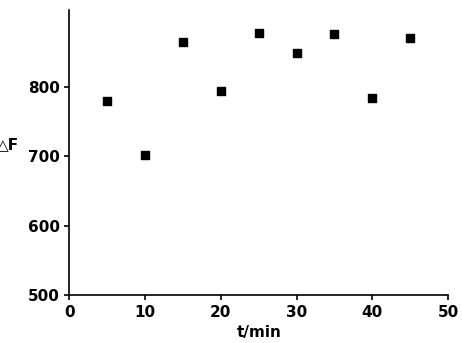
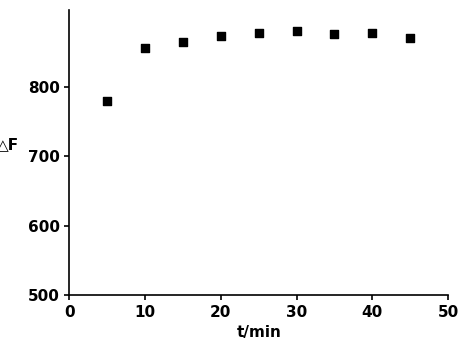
10: 702 -> 855
20: 794 -> 873
30: 848 -> 880
40: 784 -> 878
